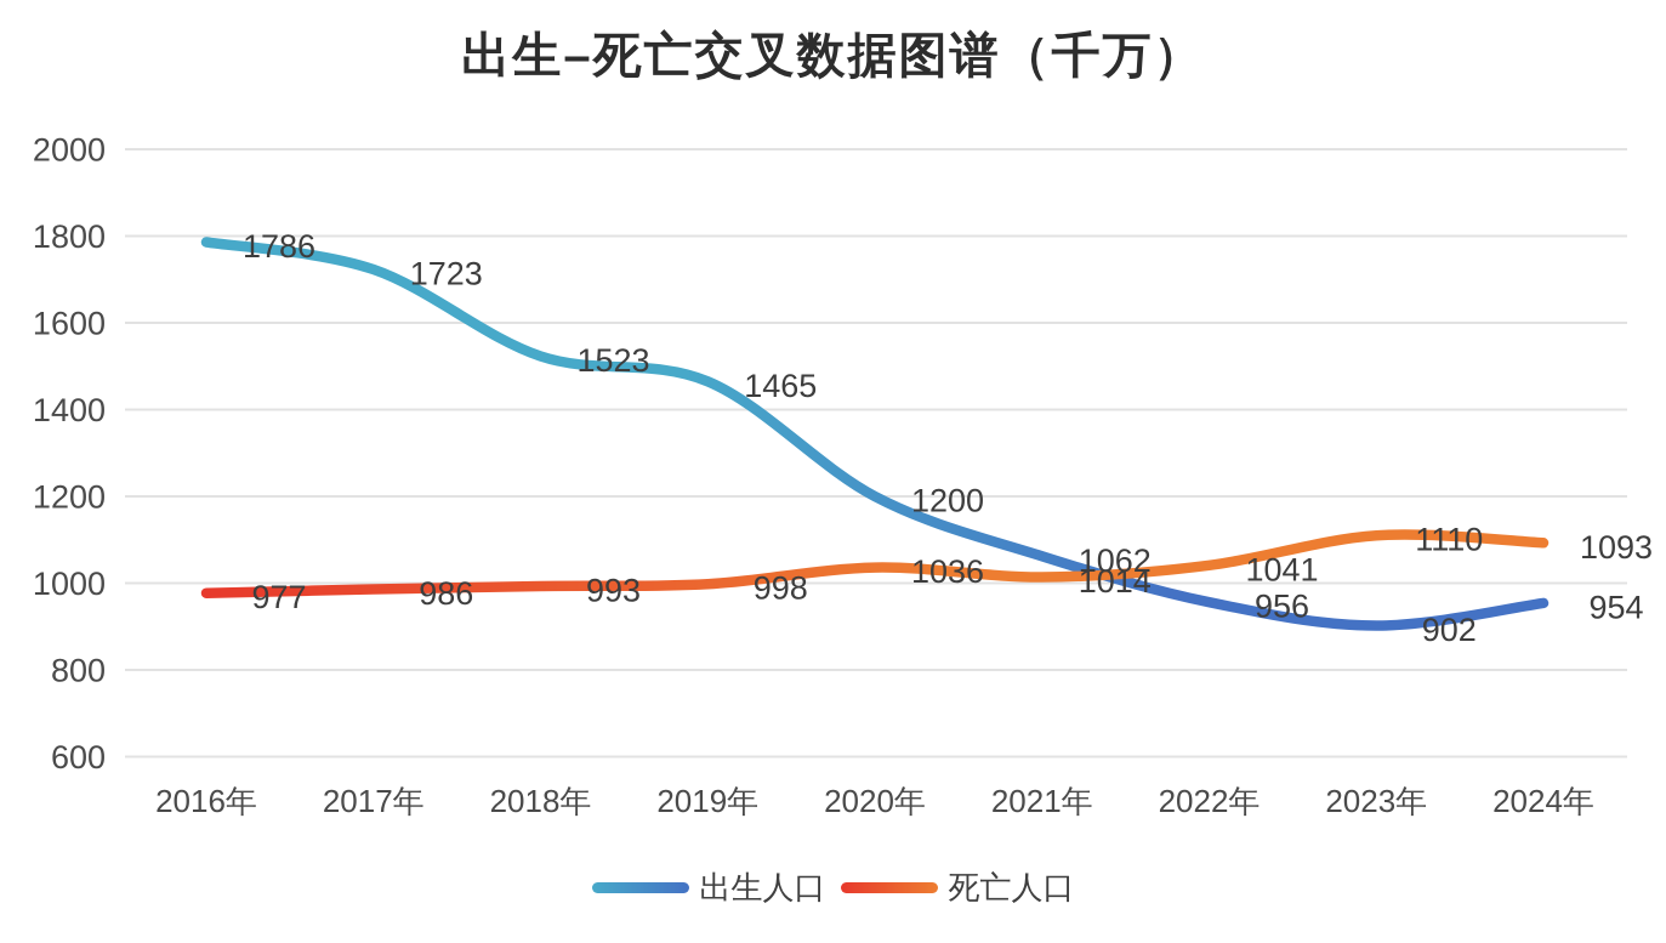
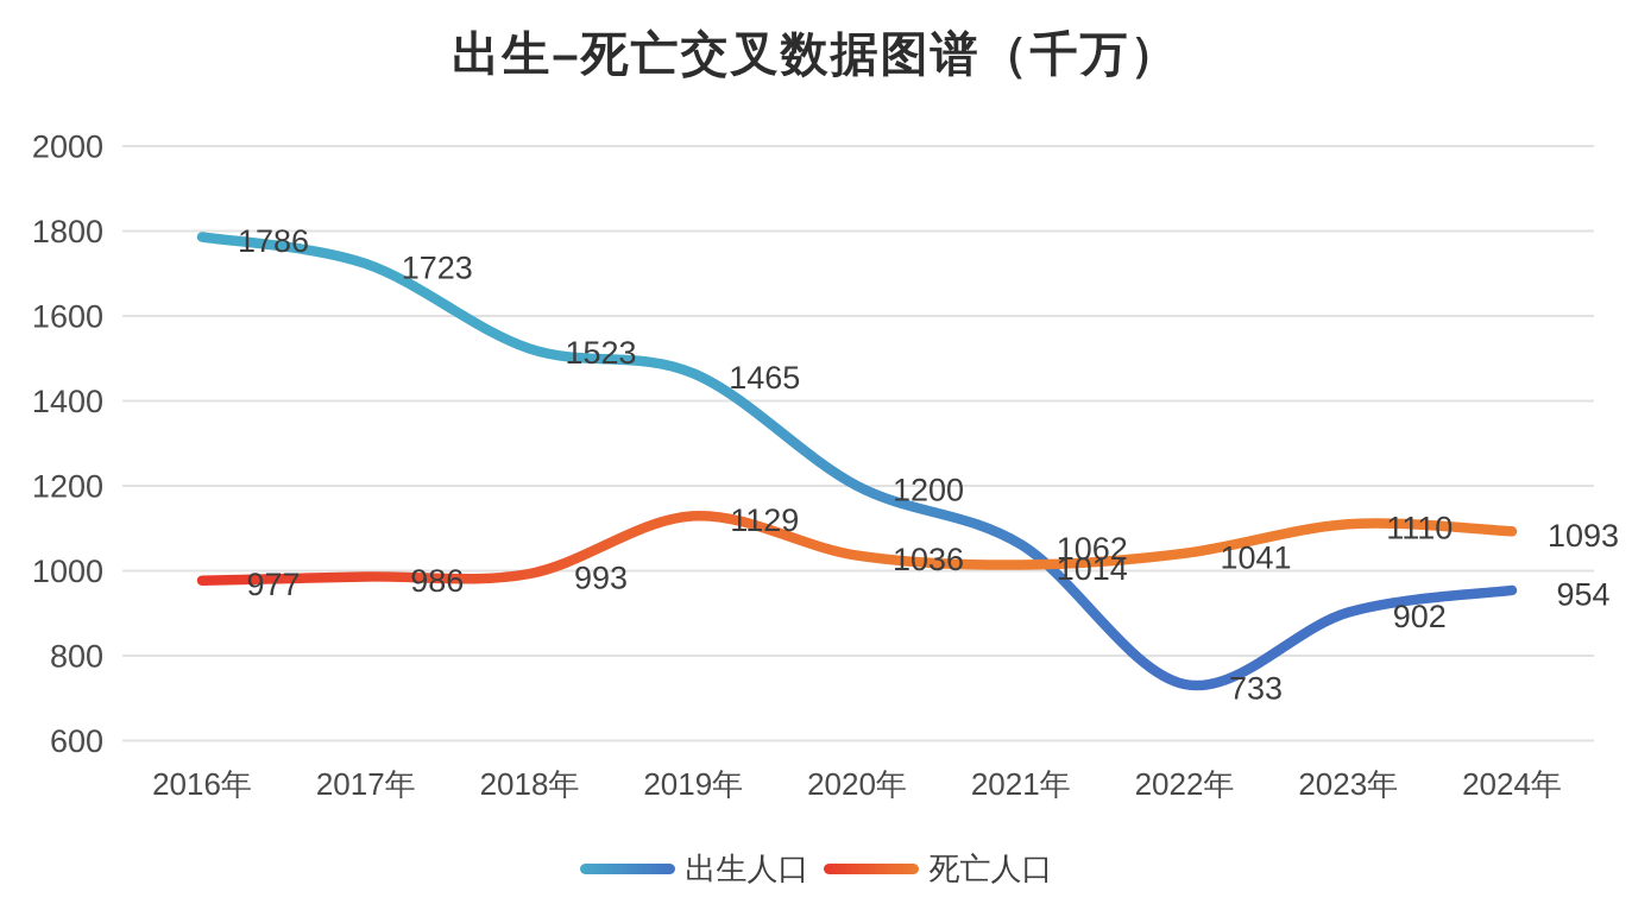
死亡人口/2019年: 998 -> 1129
出生人口/2022年: 956 -> 733
